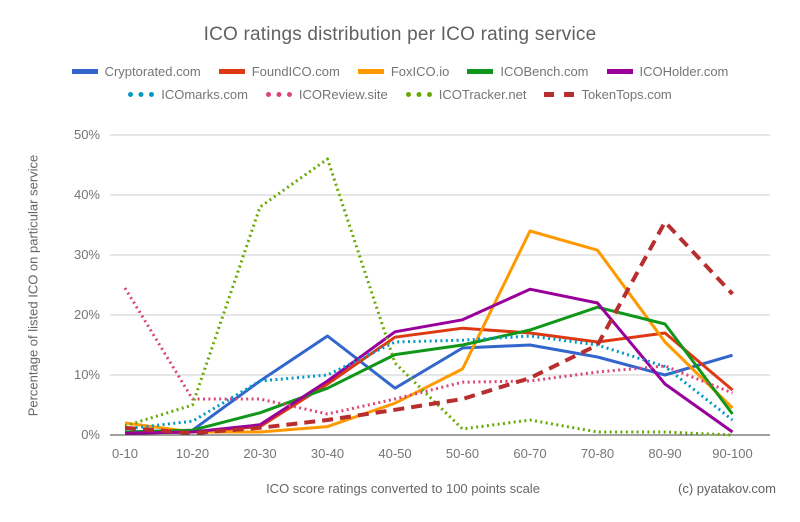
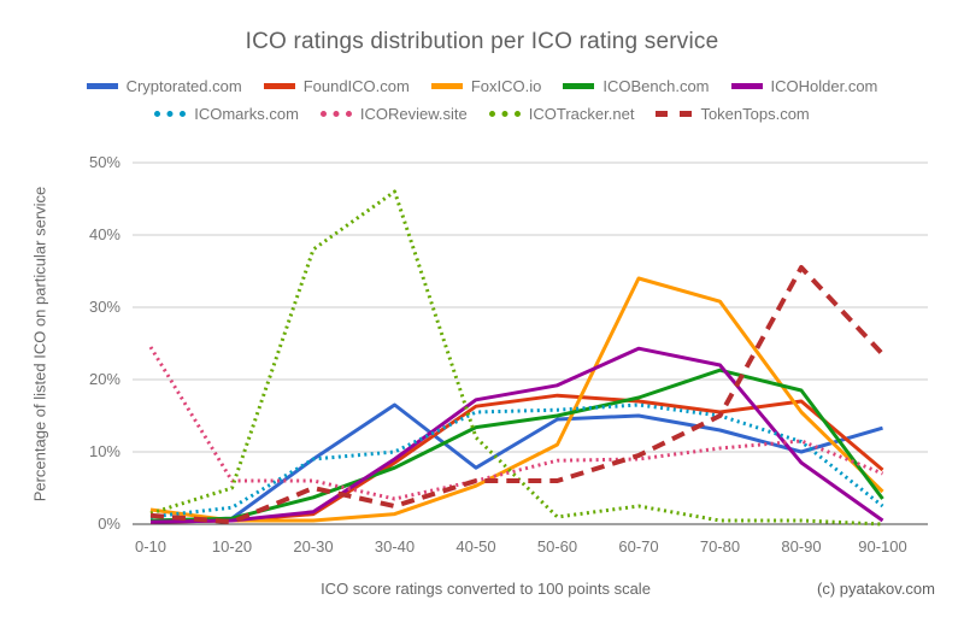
TokenTops.com/20-30: 1% -> 5%
TokenTops.com/40-50: 4% -> 6%
